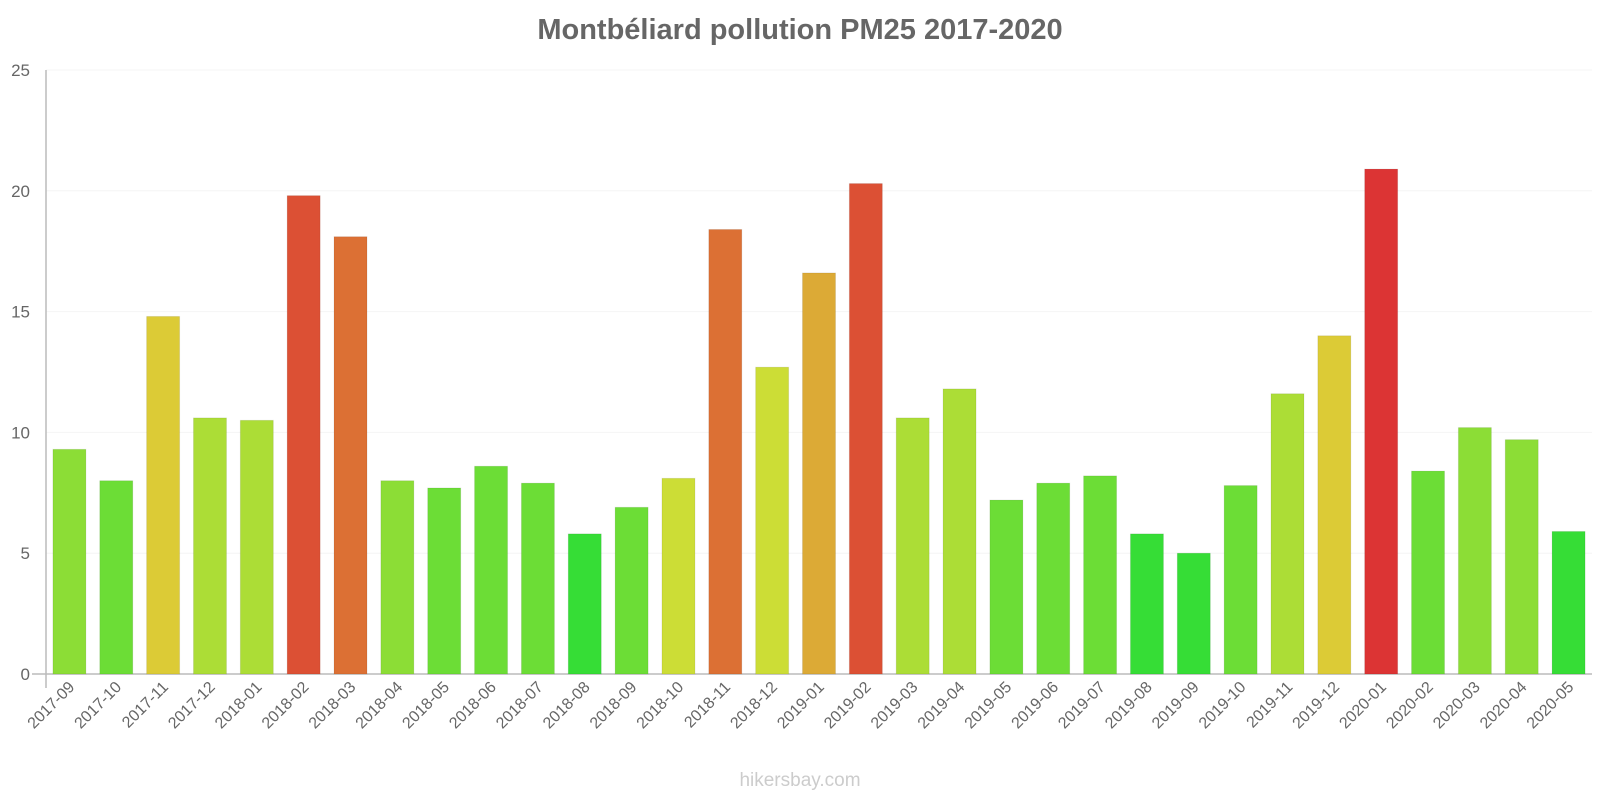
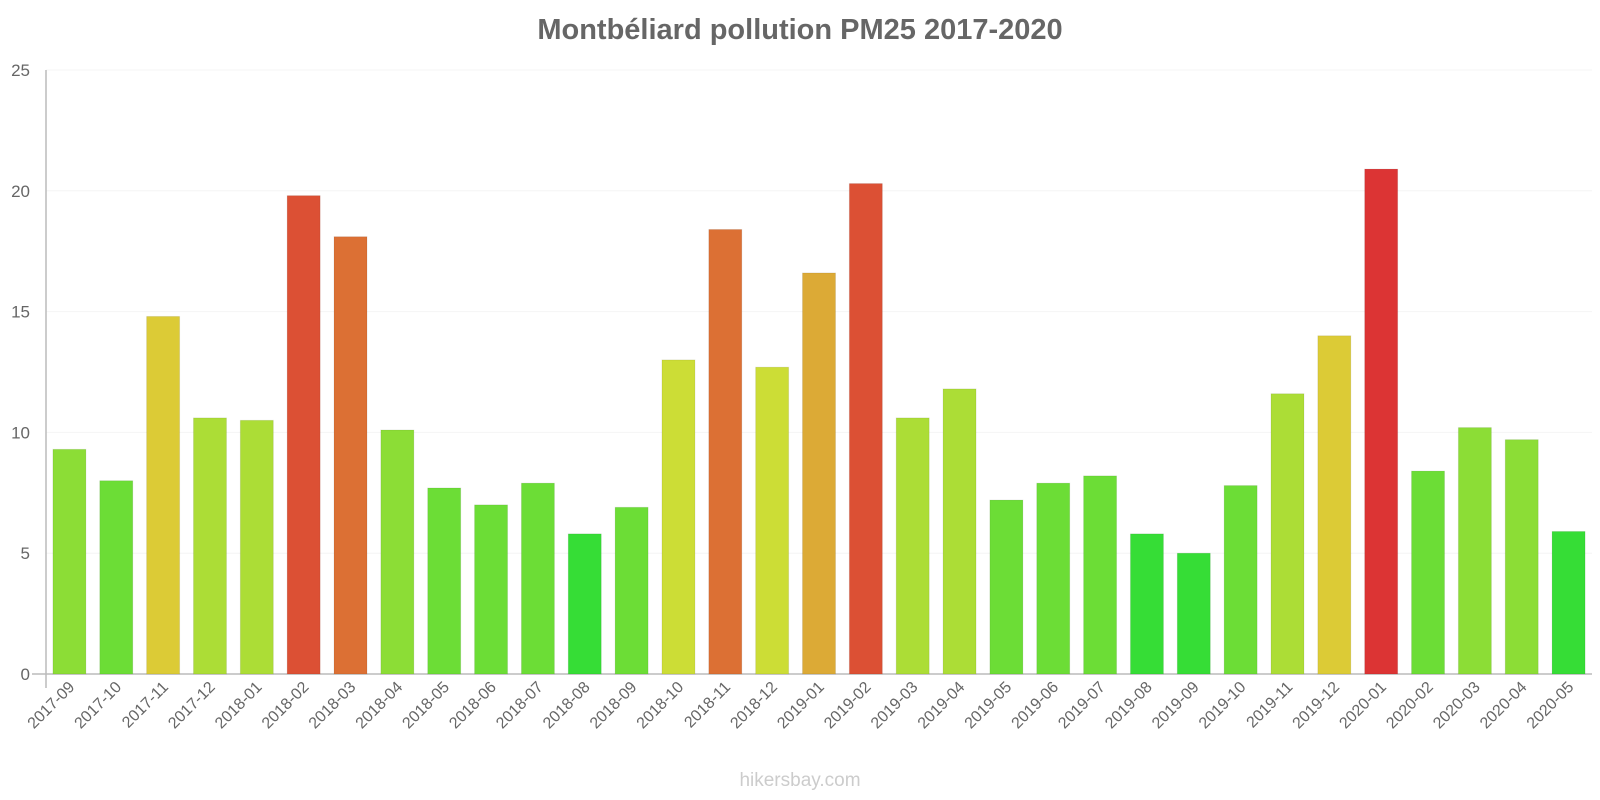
2018-04: 8.0 -> 10.1
2018-06: 8.6 -> 7.0
2018-10: 8.1 -> 13.0
